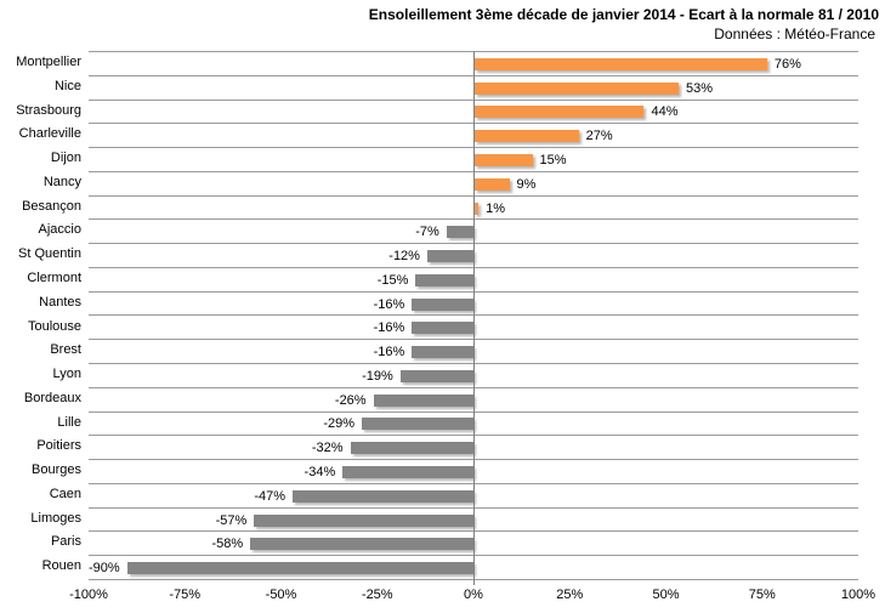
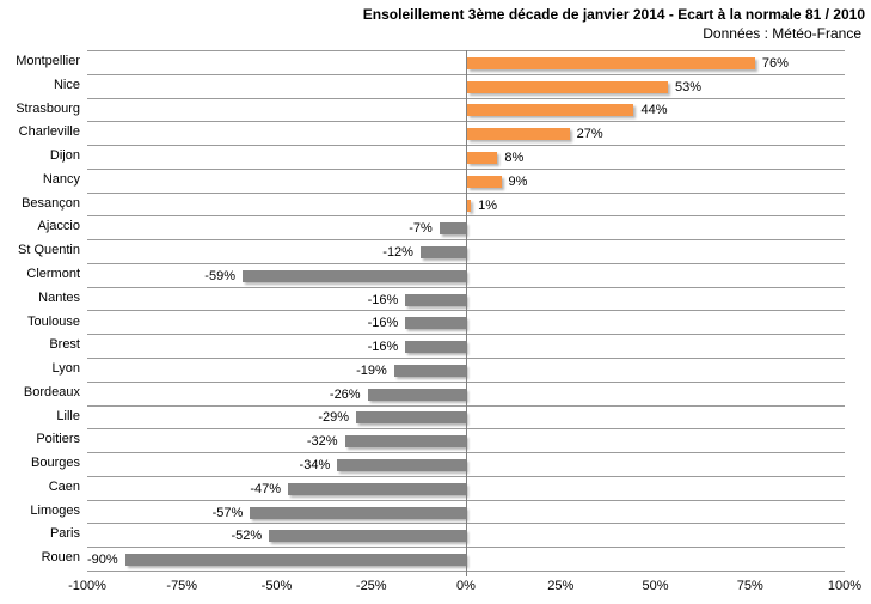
Dijon: 15% -> 8%
Clermont: -15% -> -59%
Paris: -58% -> -52%
